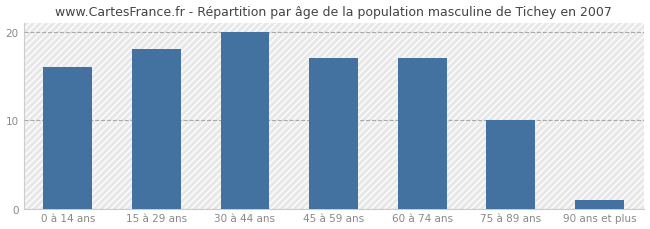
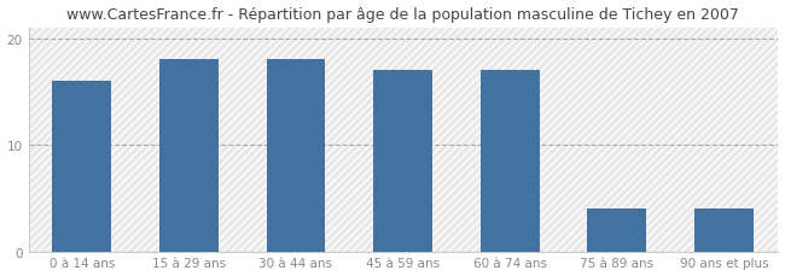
30 à 44 ans: 20 -> 18
75 à 89 ans: 10 -> 4
90 ans et plus: 1 -> 4
